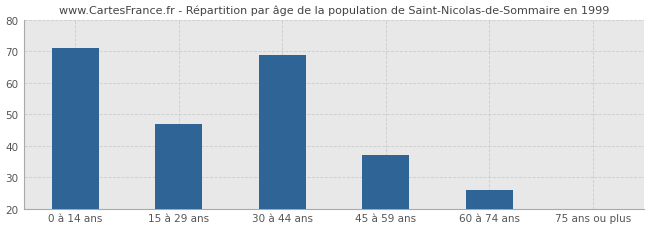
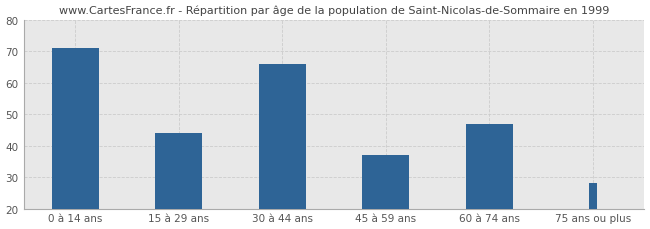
15 à 29 ans: 47 -> 44
30 à 44 ans: 69 -> 66
60 à 74 ans: 26 -> 47
75 ans ou plus: 20 -> 28
